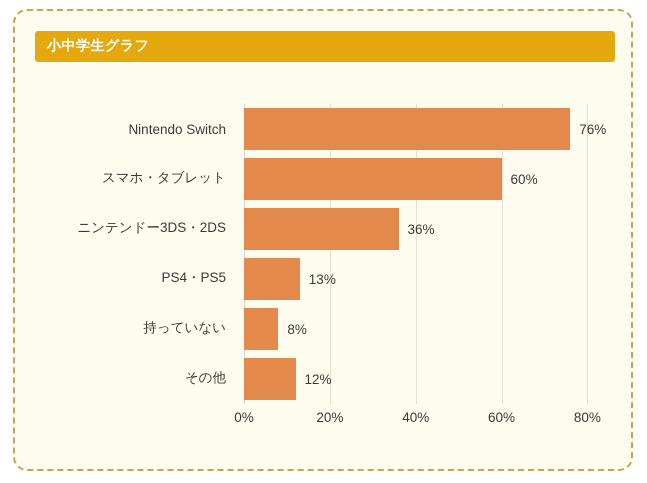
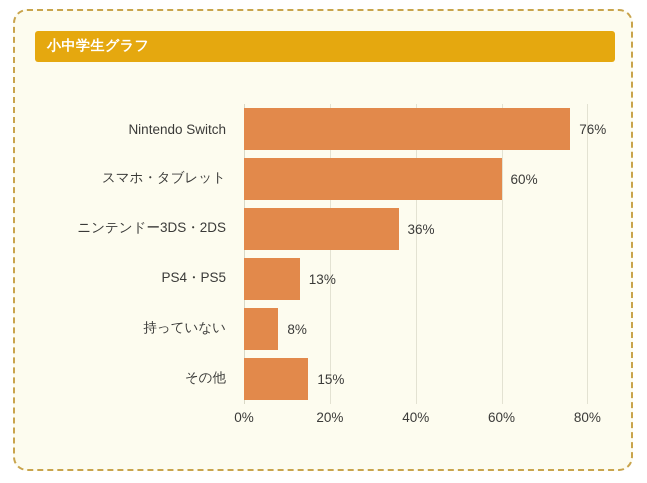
その他: 12% -> 15%
